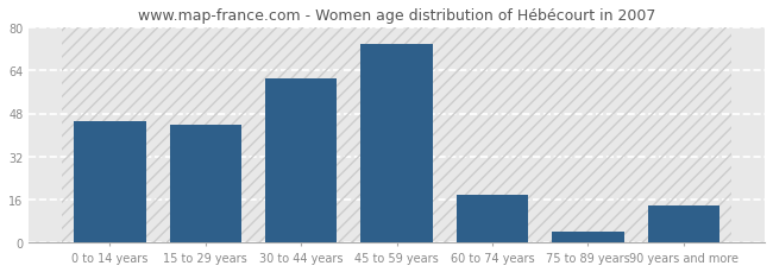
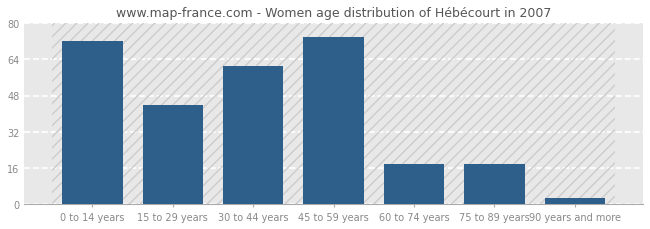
0 to 14 years: 45 -> 72
75 to 89 years: 4 -> 18
90 years and more: 14 -> 3
